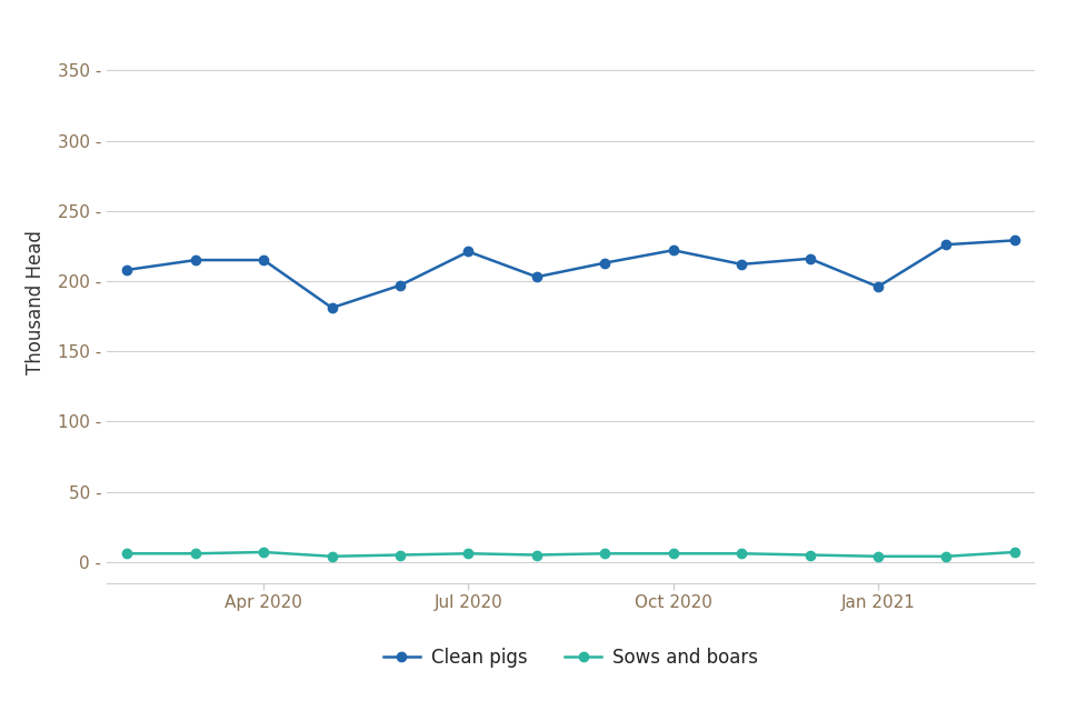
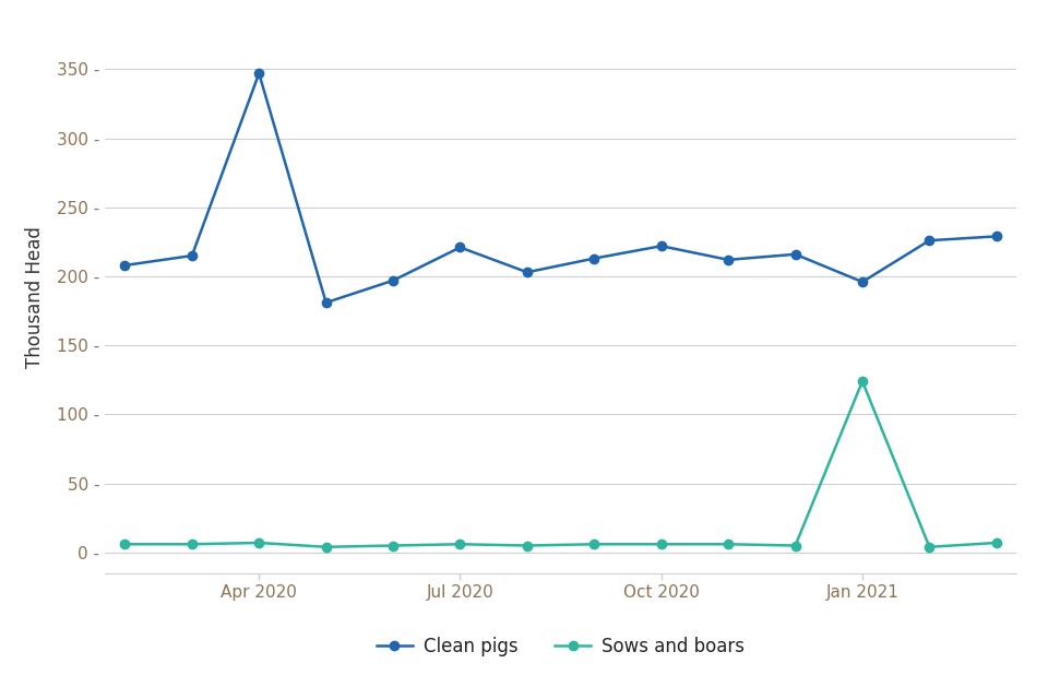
Clean pigs/Apr 2020: 215 - -> 347 -
Sows and boars/Jan 2021: 4 - -> 124 -
